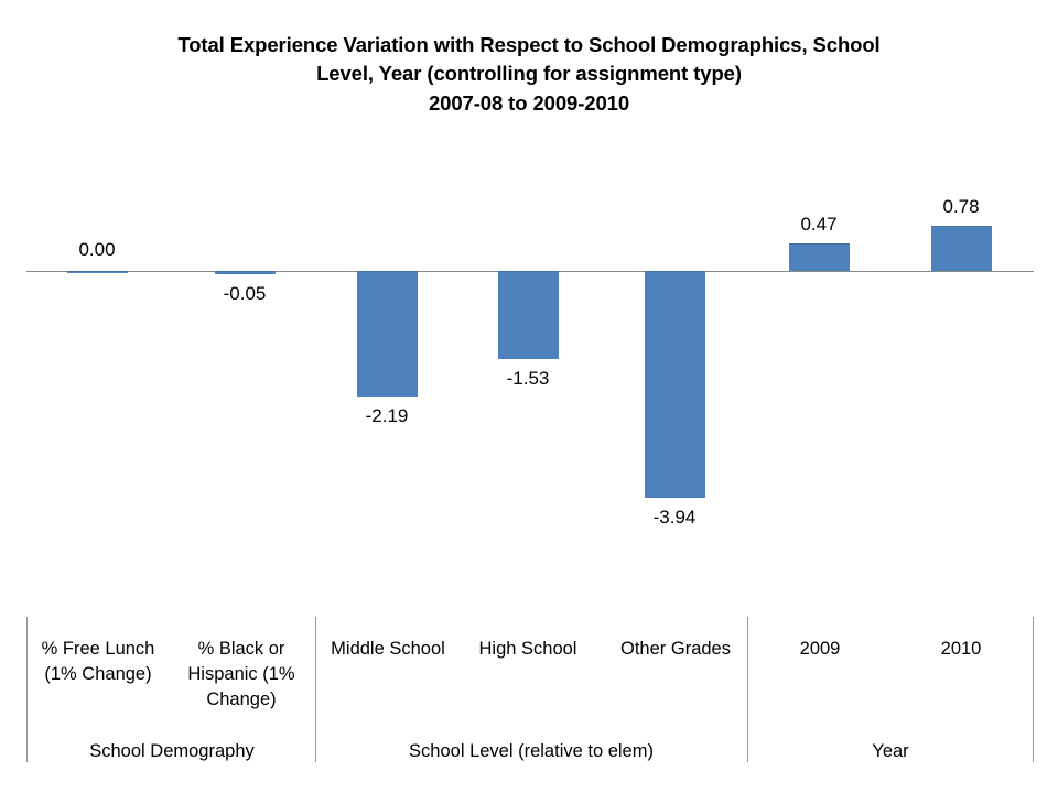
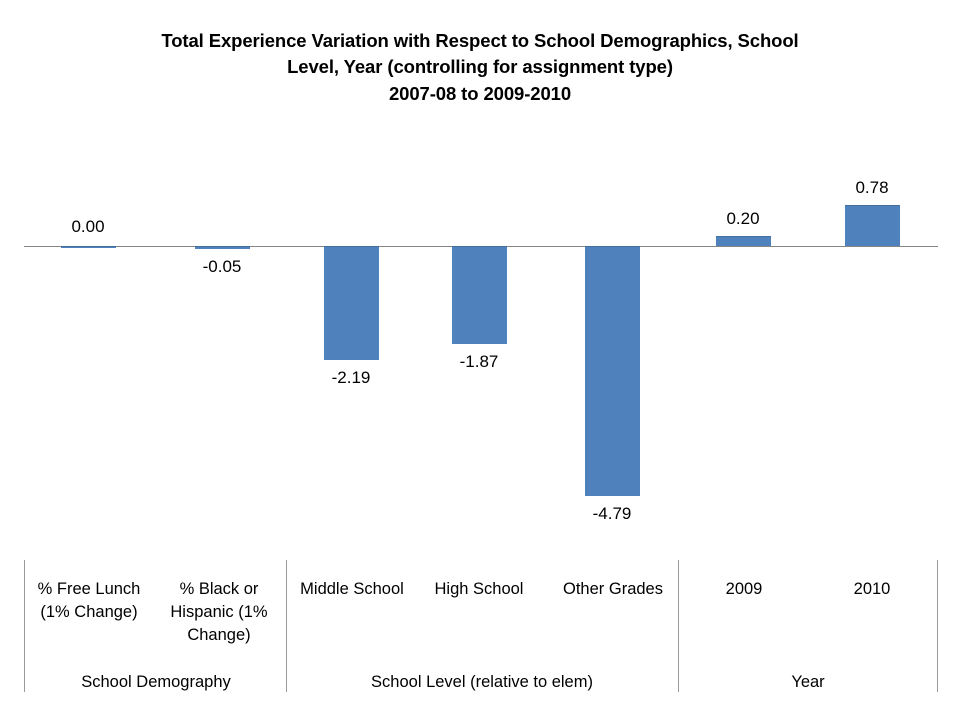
High School: -1.53 -> -1.87
Other Grades: -3.94 -> -4.79
2009: 0.47 -> 0.20
